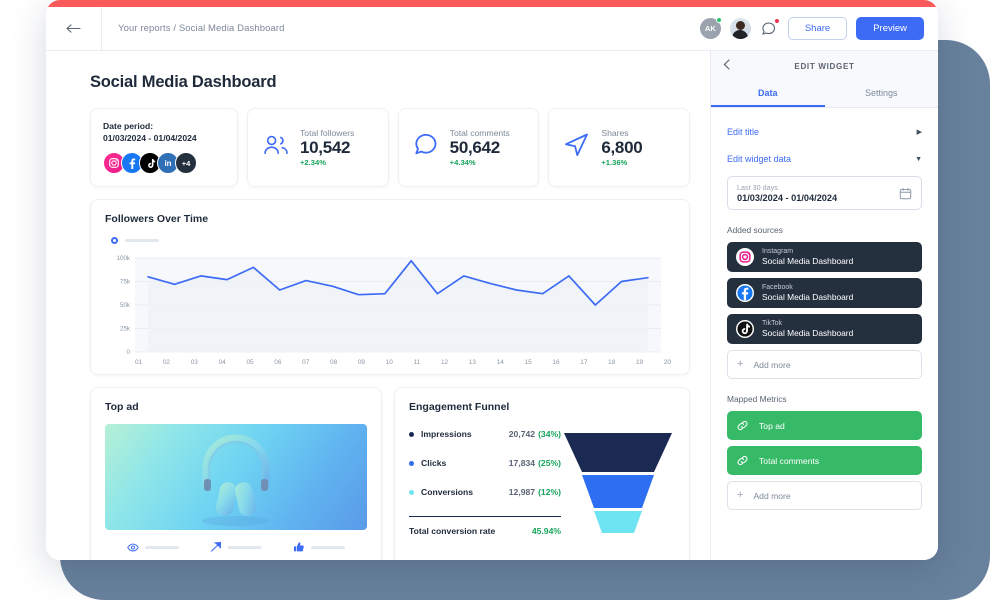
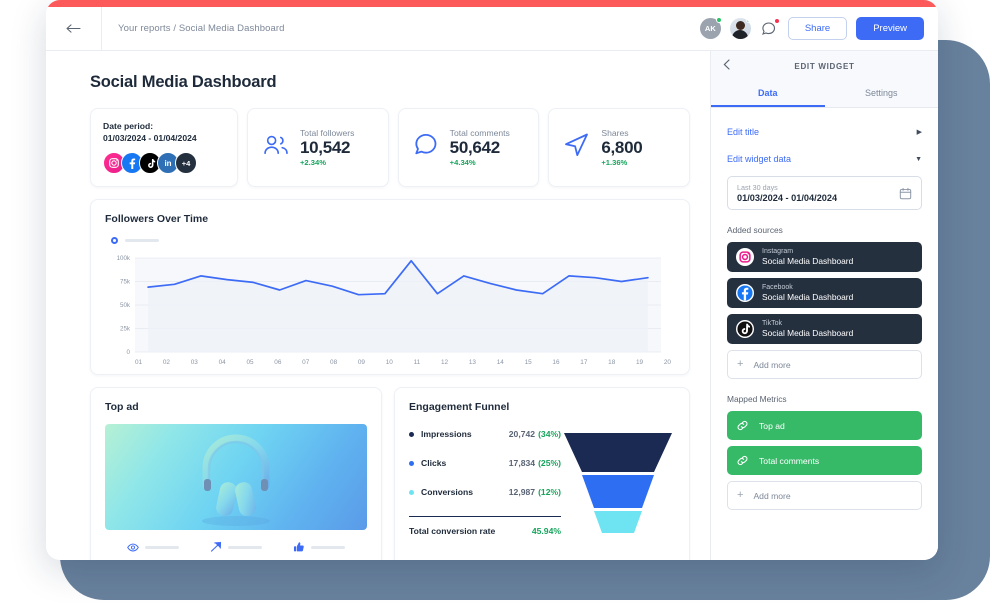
01: 80k -> 70k
05: 90k -> 70k
18: 50k -> 80k
